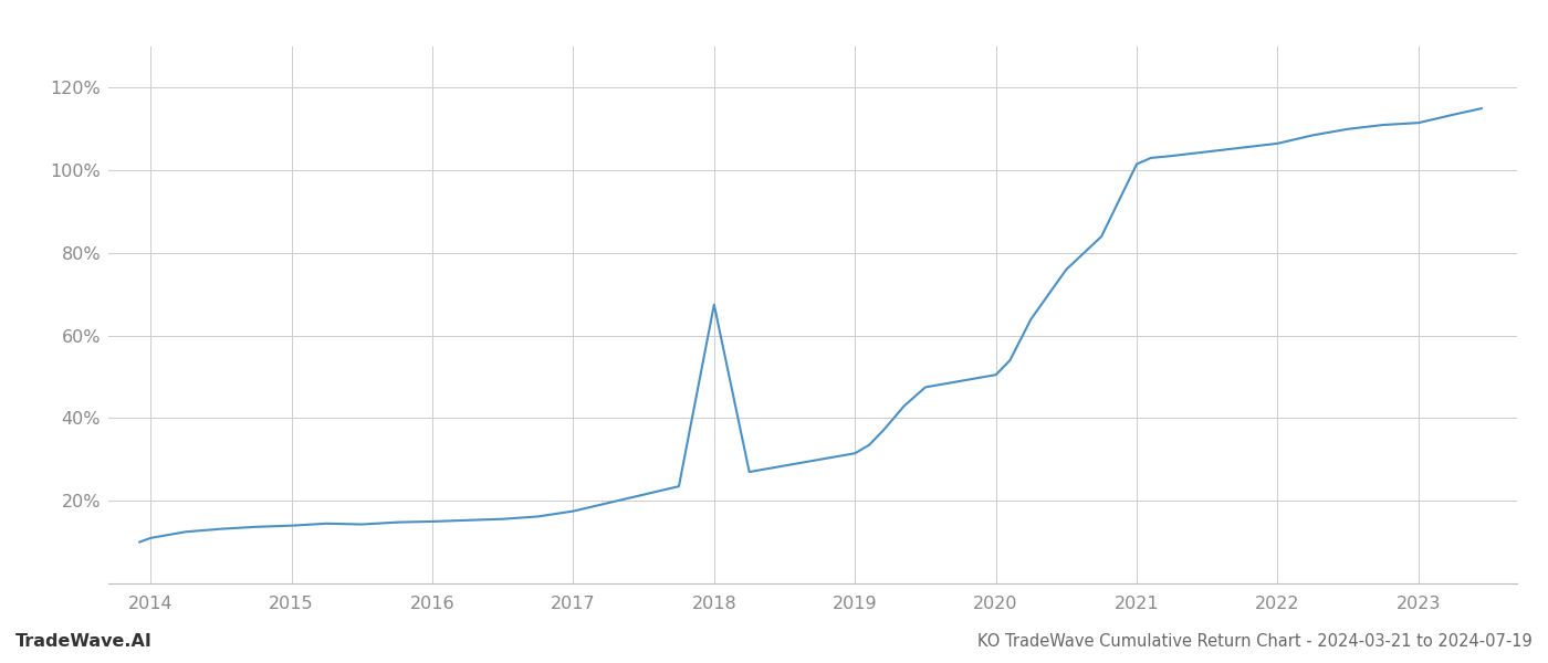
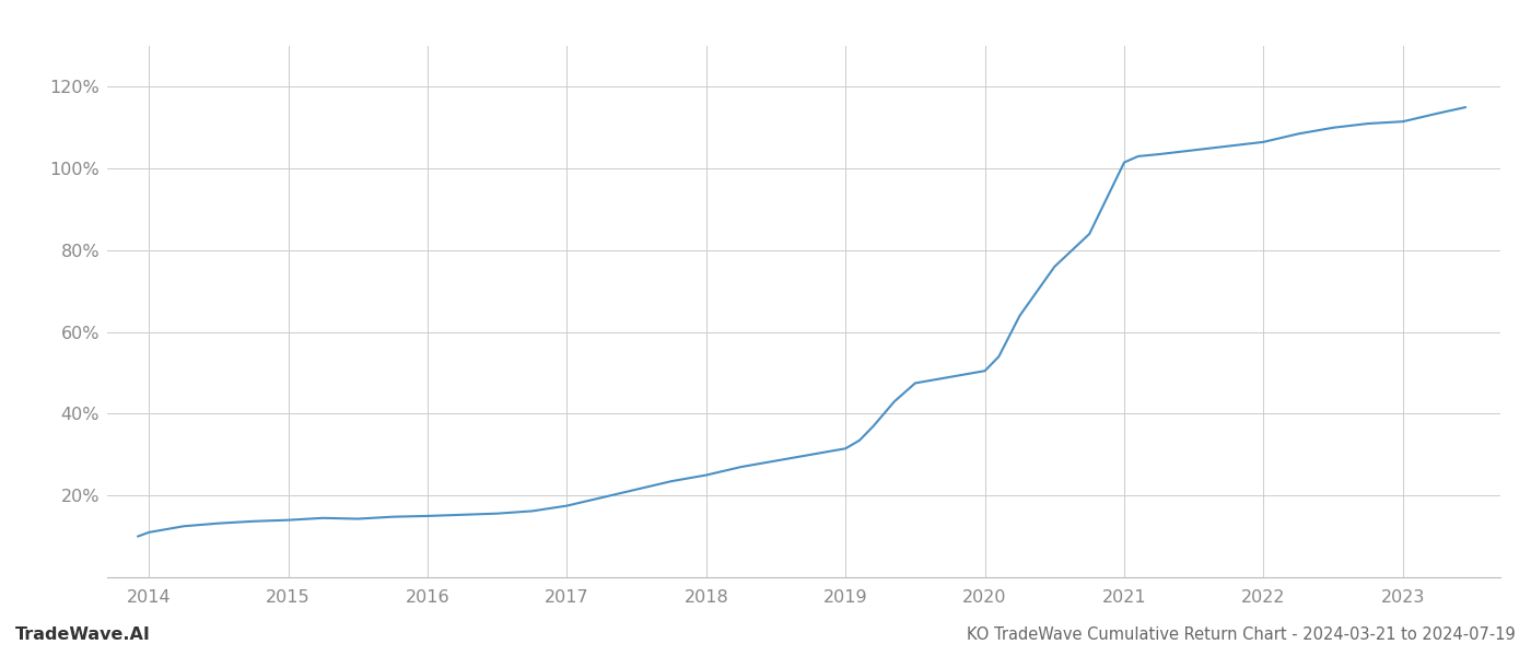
2018: 67.5% -> 25.0%
